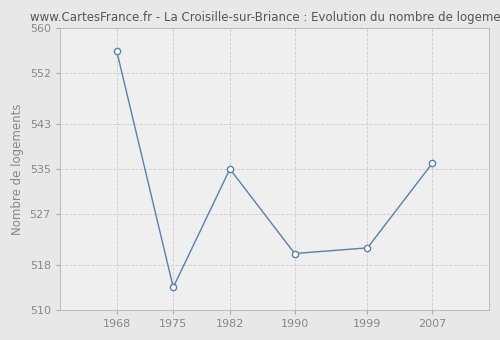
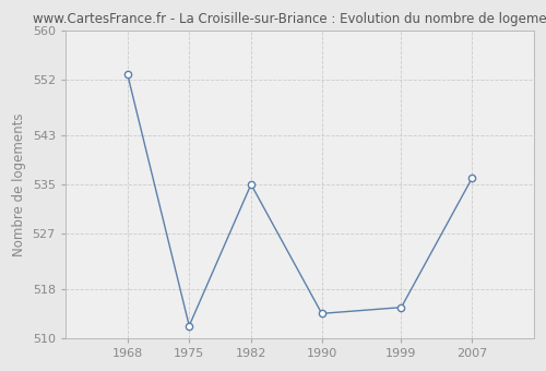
1968: 556 -> 553
1975: 514 -> 512
1990: 520 -> 514
1999: 521 -> 515
